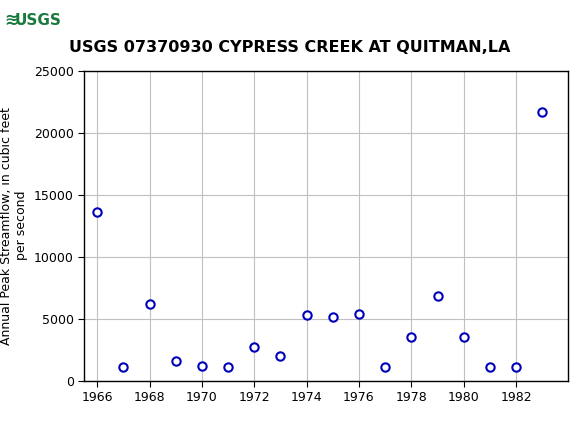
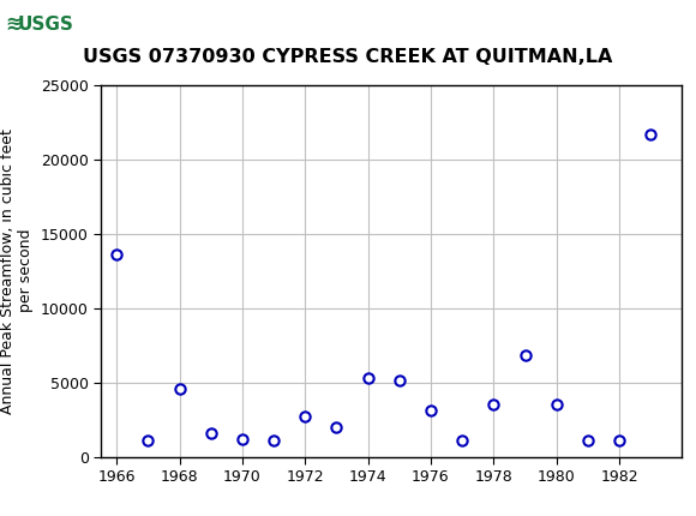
1968: 6200 -> 4600
1976: 5400 -> 3100
